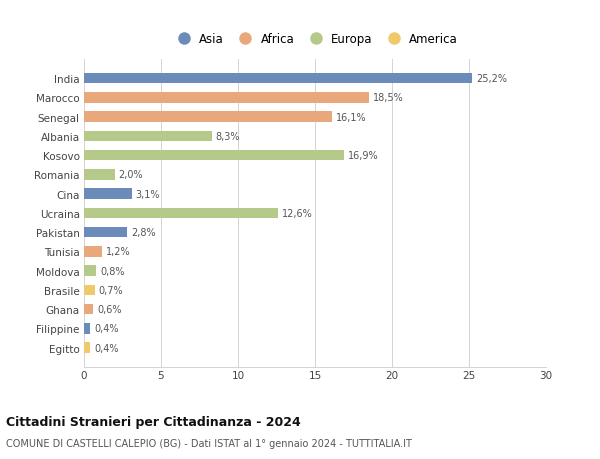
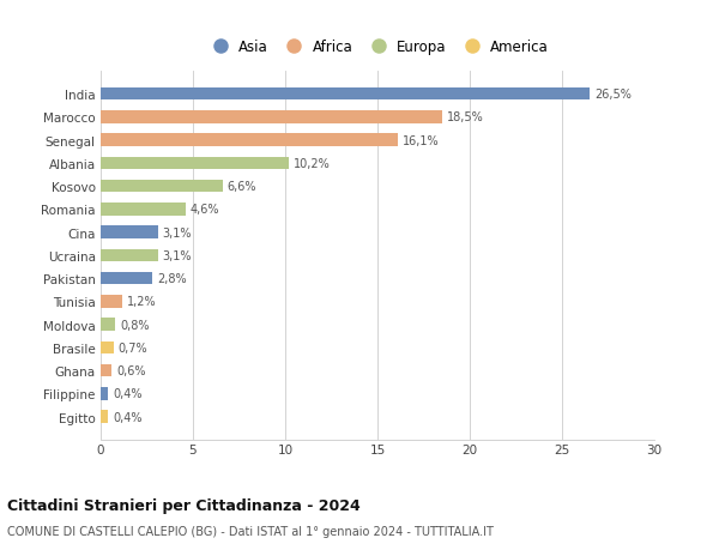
India: 25,2% -> 26,5%
Albania: 8,3% -> 10,2%
Kosovo: 16,9% -> 6,6%
Romania: 2,0% -> 4,6%
Ucraina: 12,6% -> 3,1%
